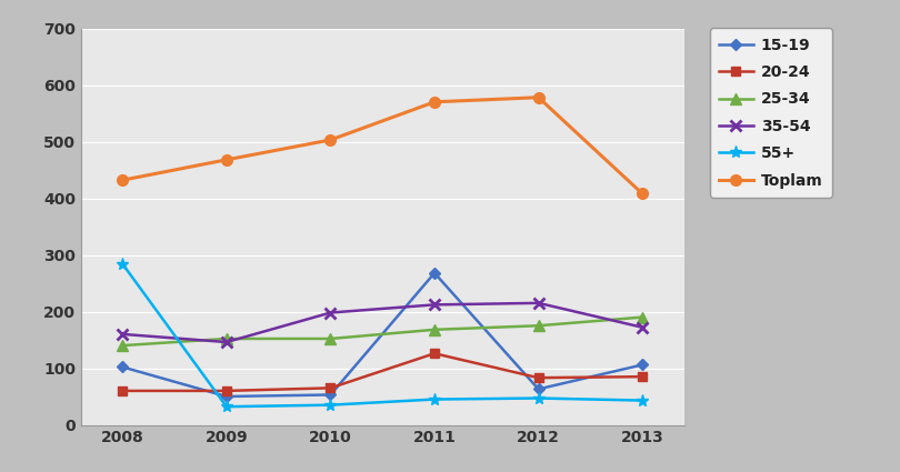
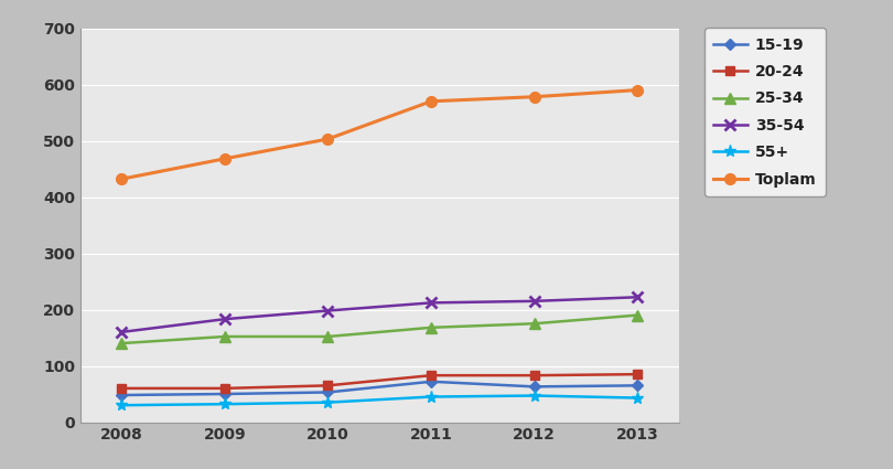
15-19/2008: 102 -> 48
55+/2008: 284 -> 30
35-54/2009: 146 -> 183
15-19/2011: 268 -> 72
20-24/2011: 126 -> 83
15-19/2013: 106 -> 65
35-54/2013: 172 -> 222
Toplam/2013: 408 -> 590
